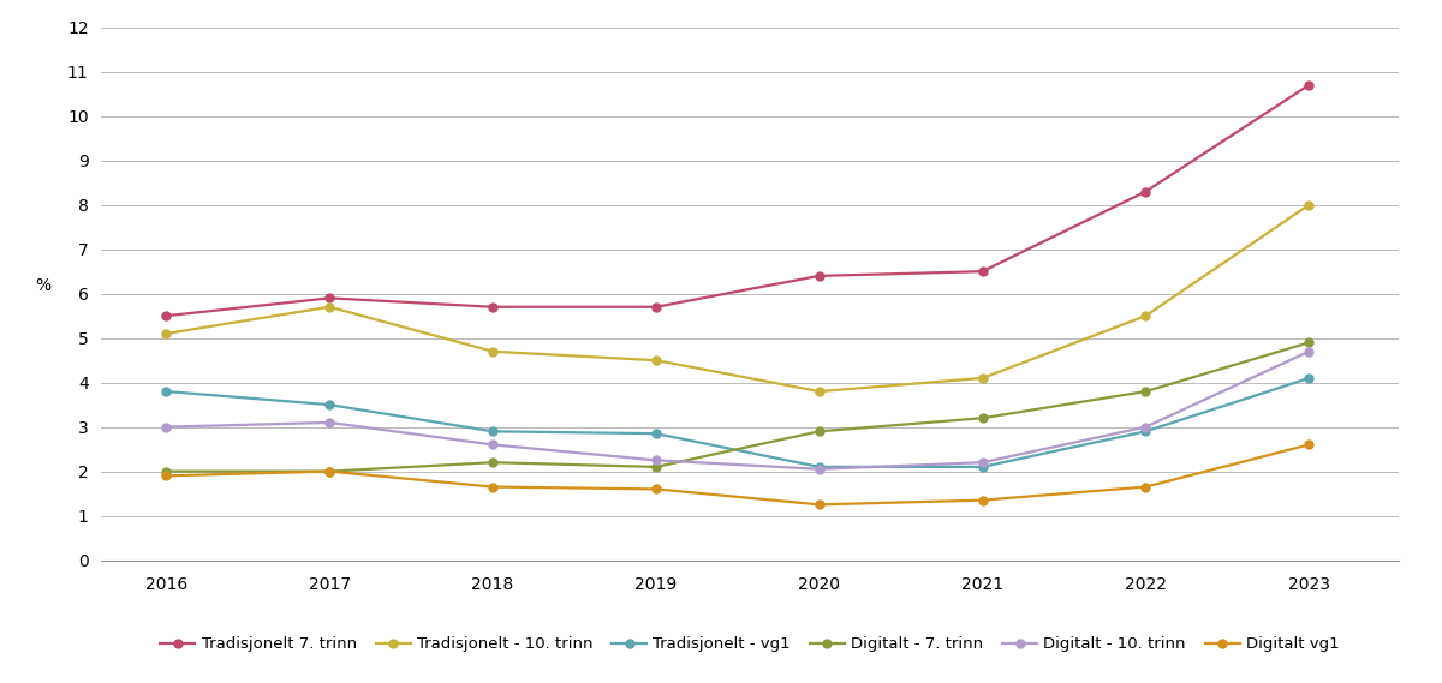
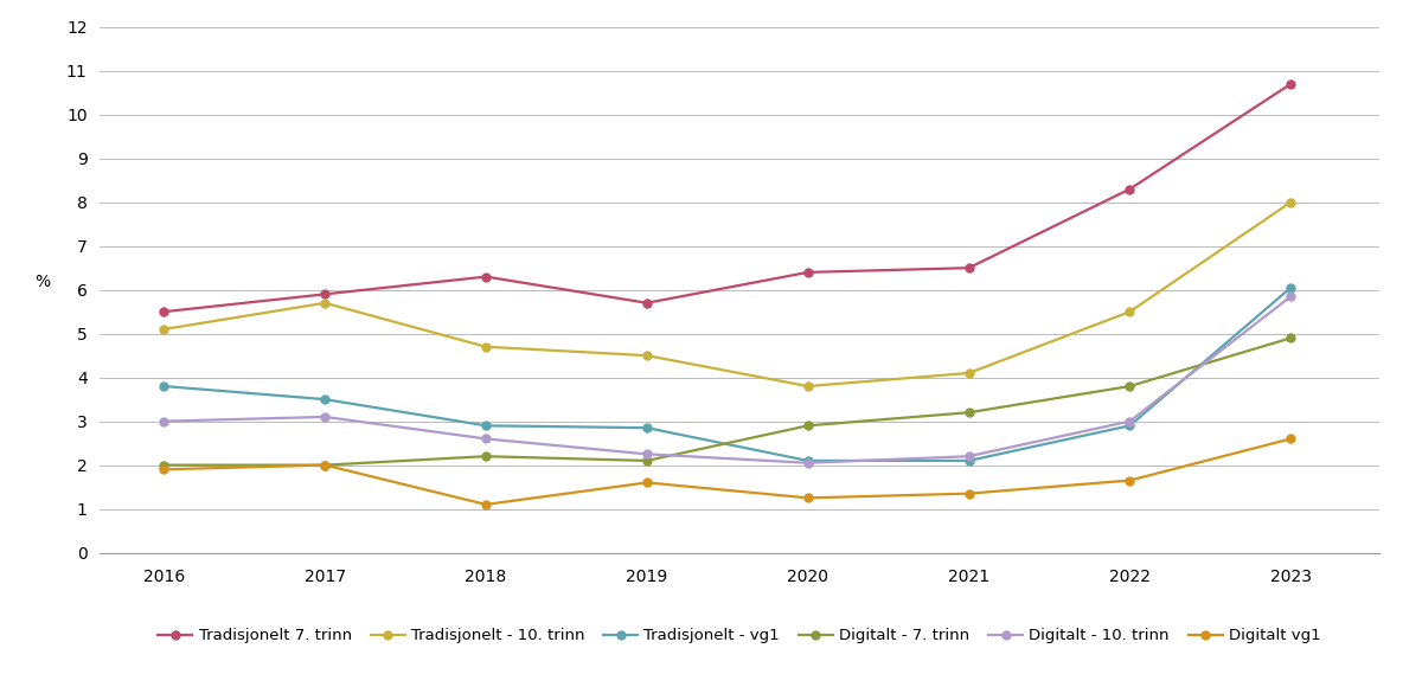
Tradisjonelt 7. trinn/2018: 5.7 -> 6.3
Digitalt vg1/2018: 1.65 -> 1.10
Tradisjonelt - vg1/2023: 4.10 -> 6.05
Digitalt - 10. trinn/2023: 4.70 -> 5.85
